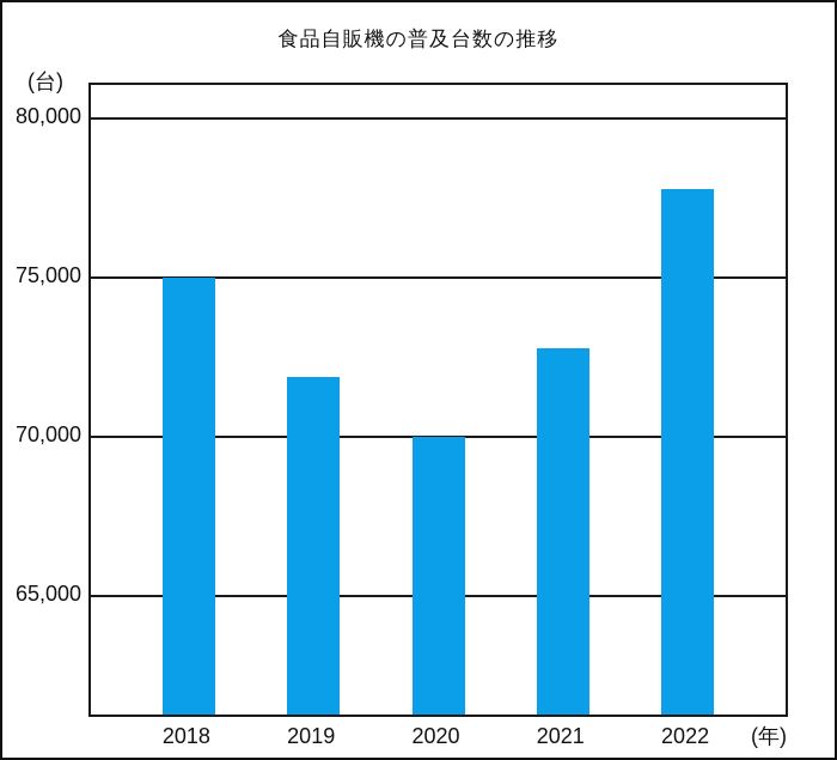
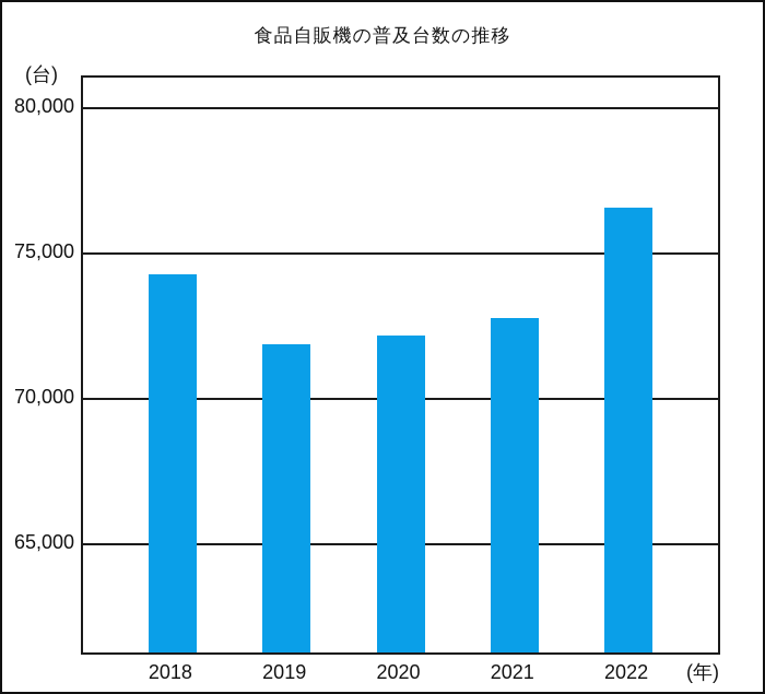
2018: 75000 -> 74300
2020: 70000 -> 72200
2022: 77800 -> 76600
